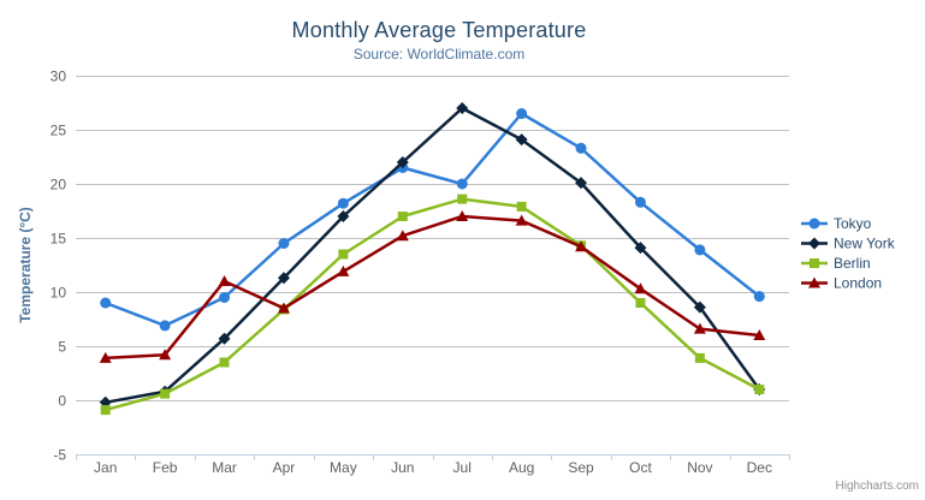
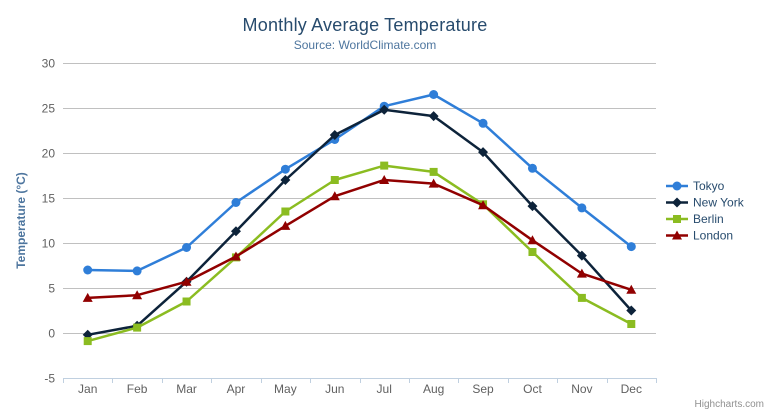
Tokyo/Jan: 9 -> 7
London/Mar: 11 -> 6
Tokyo/Jul: 20 -> 25
New York/Jul: 27 -> 25
New York/Dec: 1 -> 2
London/Dec: 6 -> 5
